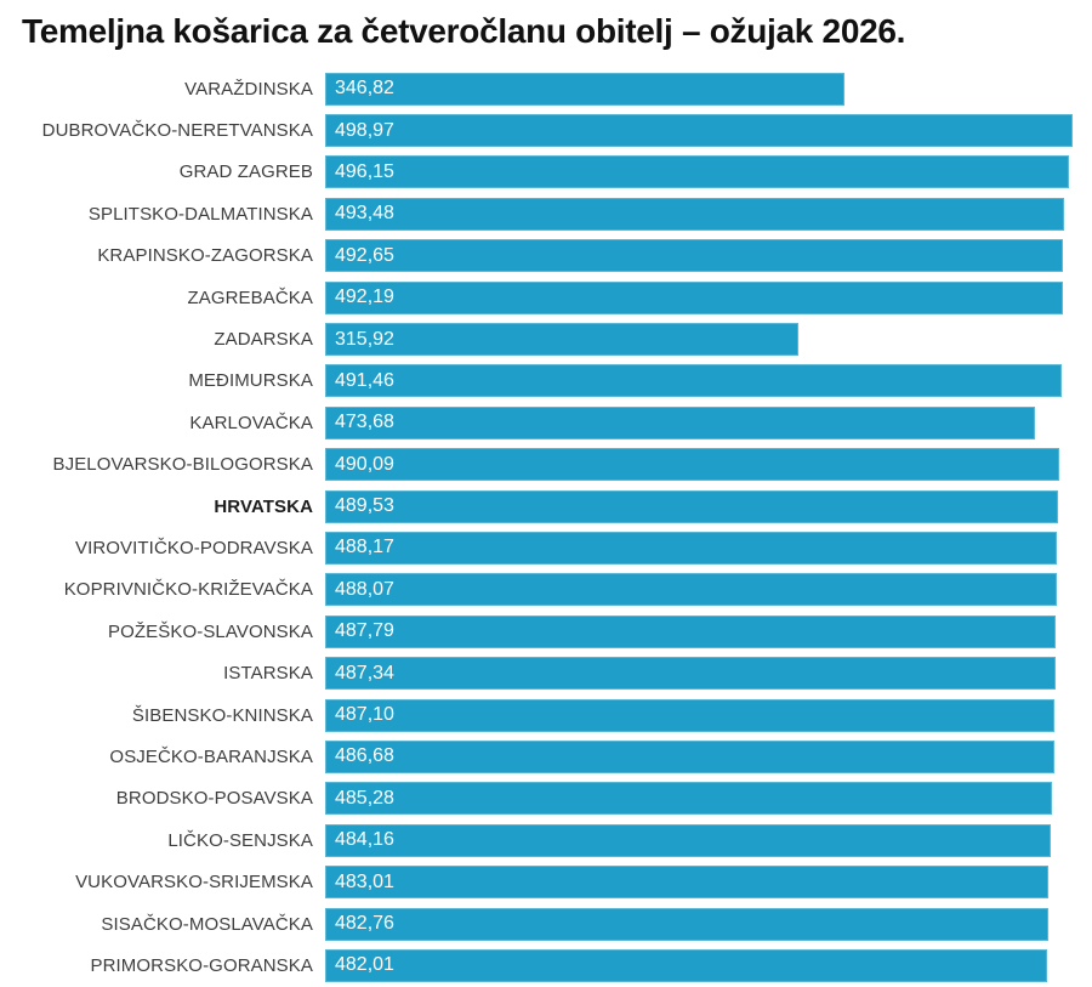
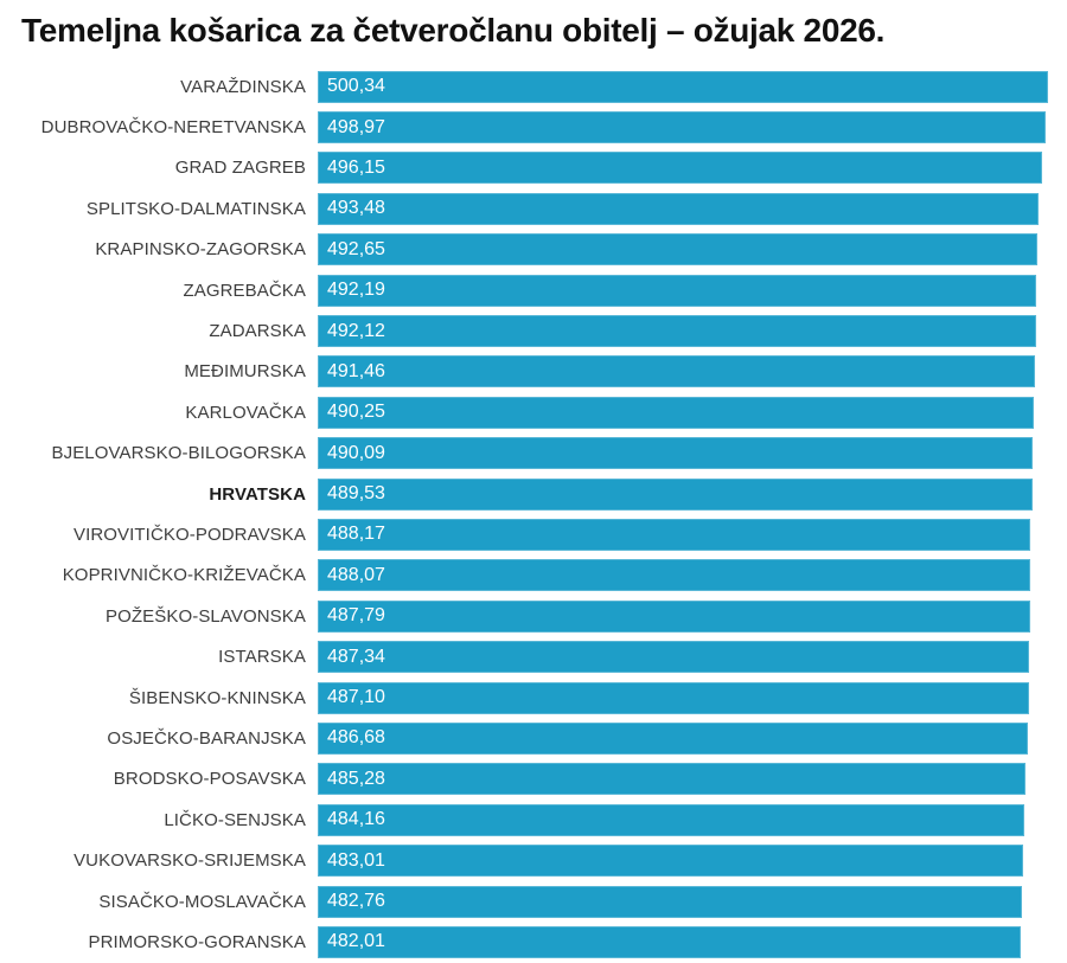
VARAŽDINSKA: 346,82 -> 500,34
ZADARSKA: 315,92 -> 492,12
KARLOVAČKA: 473,68 -> 490,25
